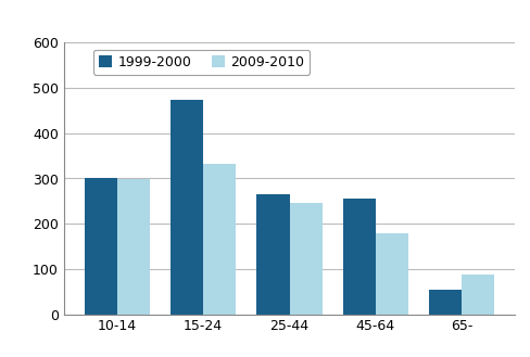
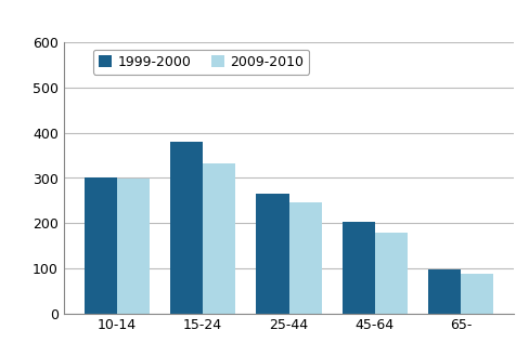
1999-2000/15-24: 475 -> 380
1999-2000/45-64: 255 -> 203
1999-2000/65-: 55 -> 97
